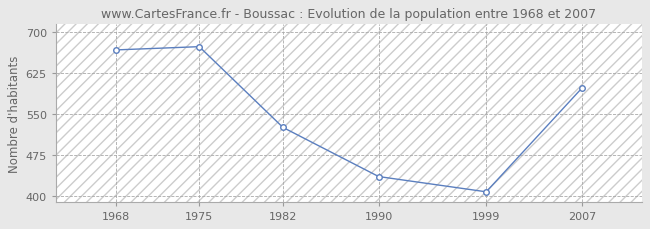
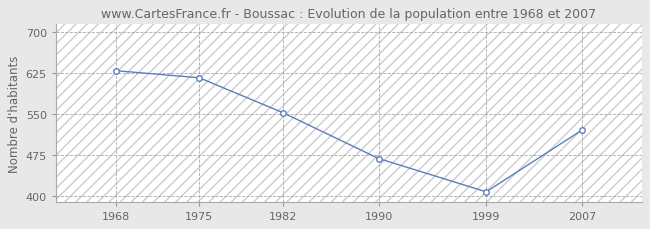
1968: 668 -> 630
1975: 674 -> 617
1982: 526 -> 553
1990: 436 -> 469
2007: 598 -> 521
